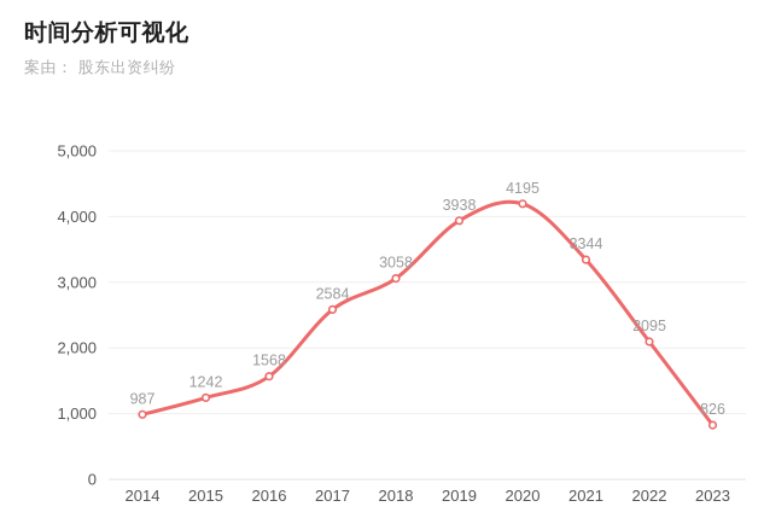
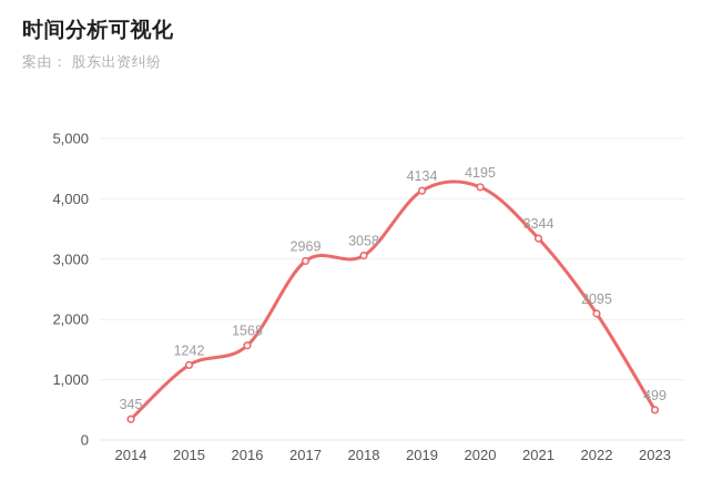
2014: 987 -> 345
2017: 2584 -> 2969
2019: 3938 -> 4134
2023: 826 -> 499
